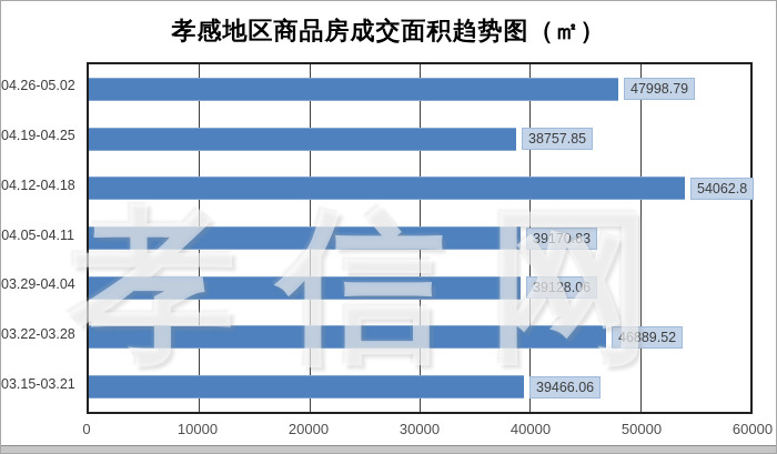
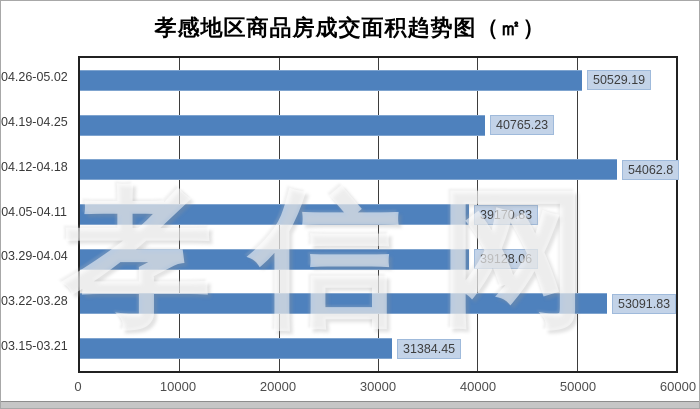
04.26-05.02: 47998.79 -> 50529.19
04.19-04.25: 38757.85 -> 40765.23
03.22-03.28: 46889.52 -> 53091.83
03.15-03.21: 39466.06 -> 31384.45
